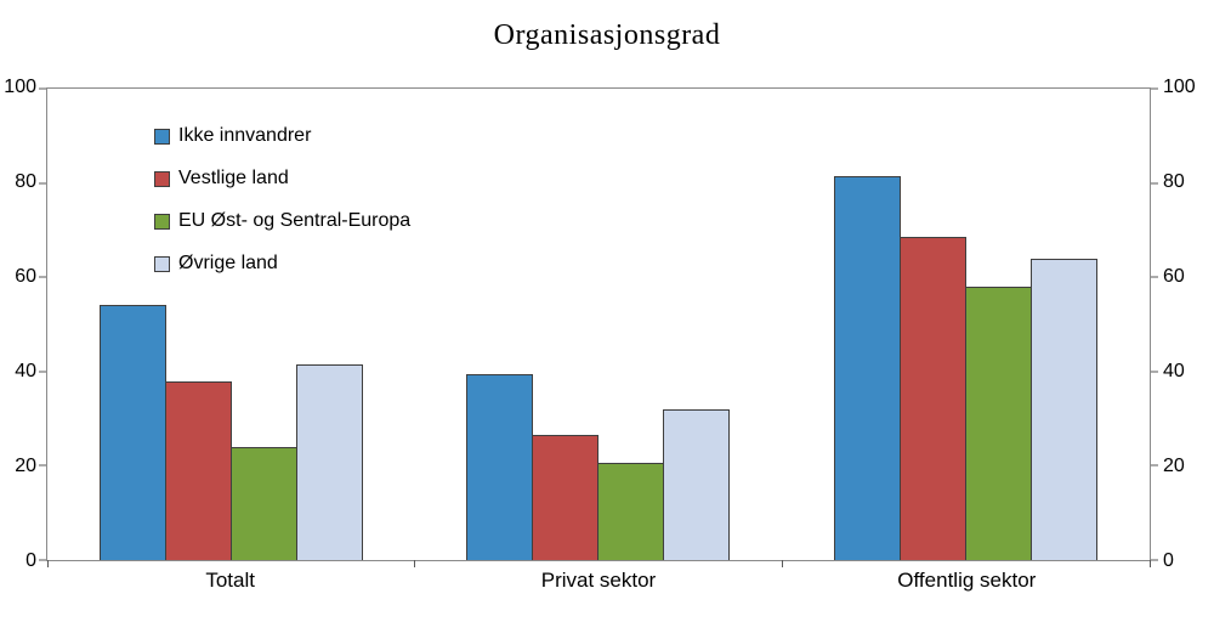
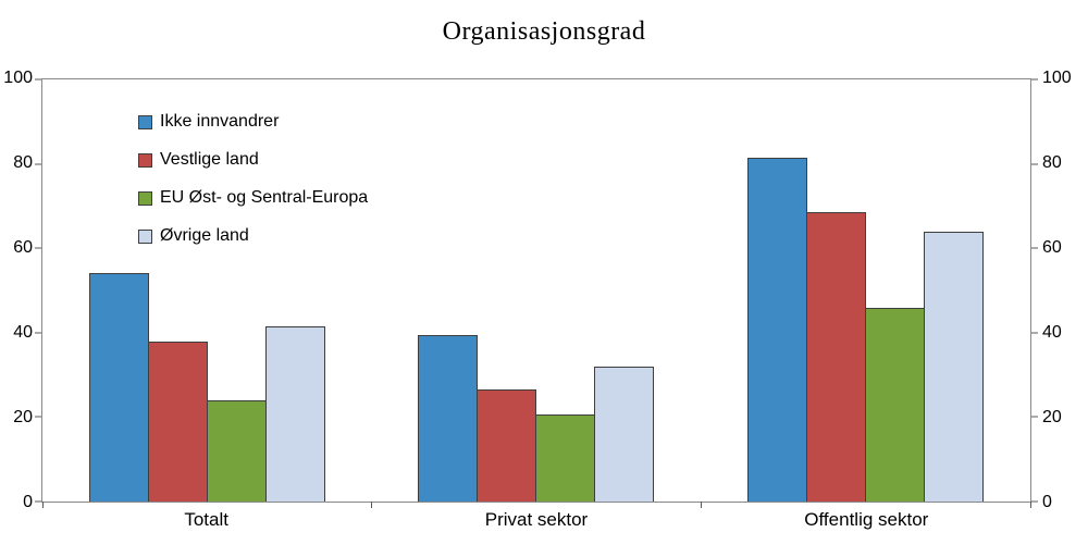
EU Øst- og Sentral-Europa/Offentlig sektor: 58 -> 46
